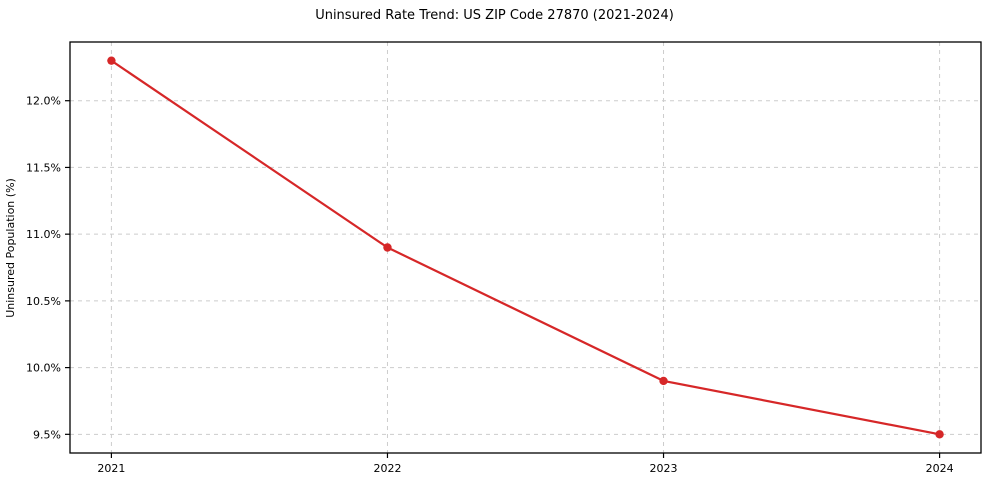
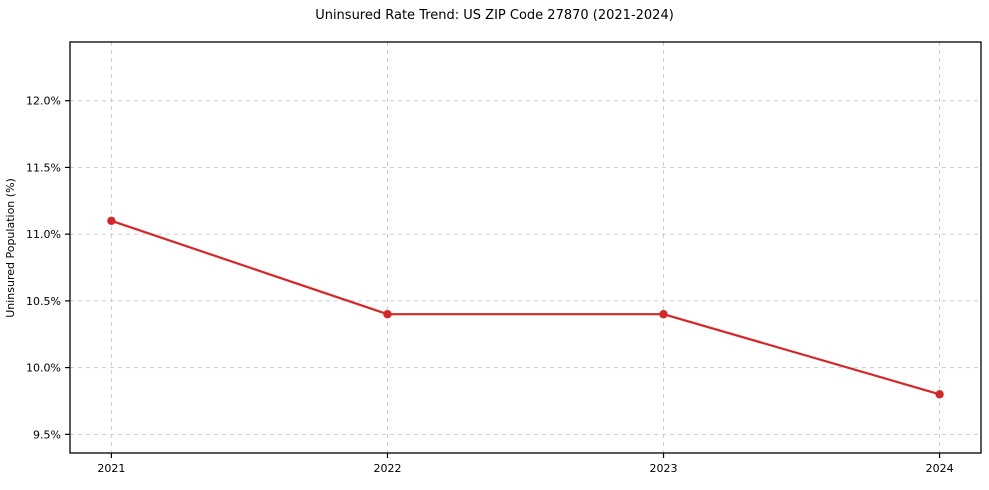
2021: 12.3% -> 11.1%
2022: 10.9% -> 10.4%
2023: 9.9% -> 10.4%
2024: 9.5% -> 9.8%
